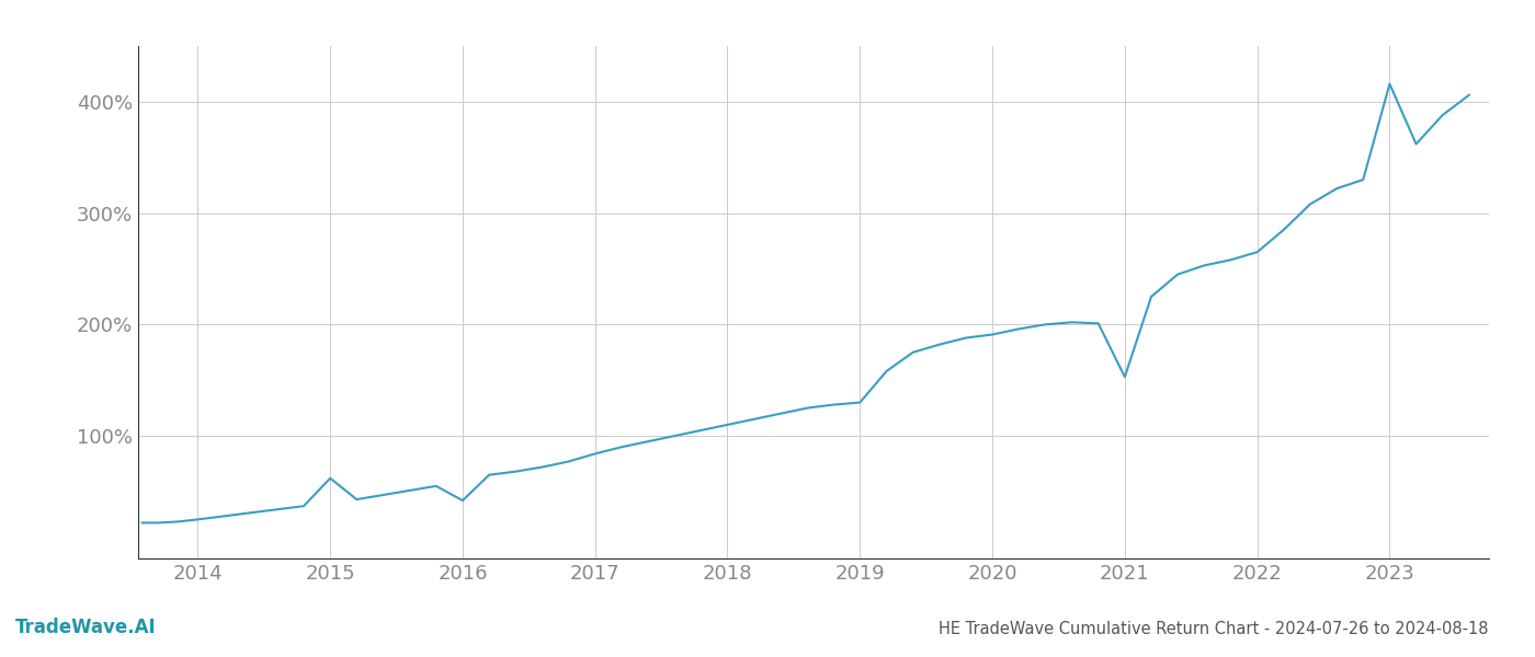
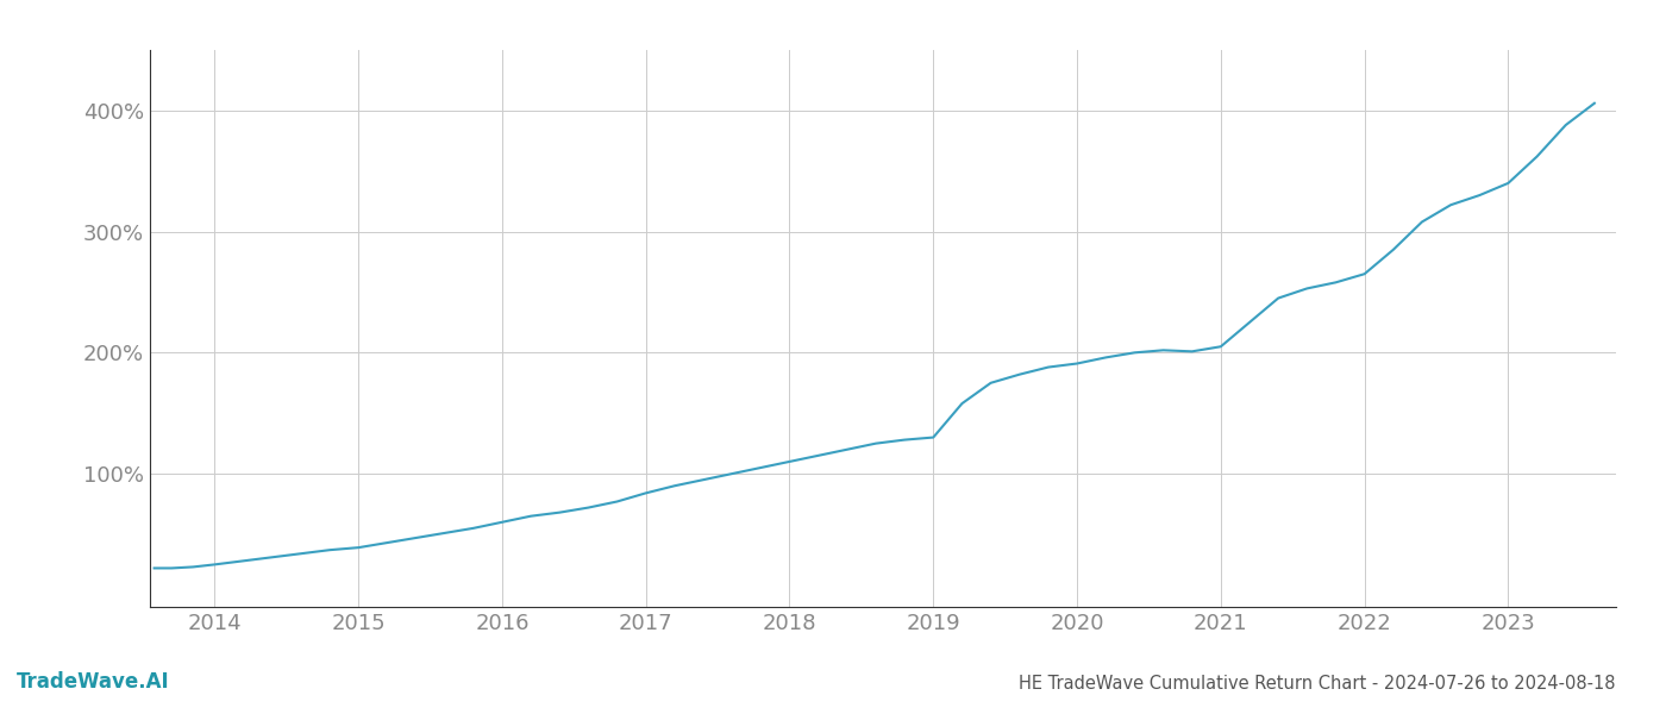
2015: 62% -> 39%
2016: 42% -> 60%
2021: 153% -> 205%
2023: 416% -> 340%
